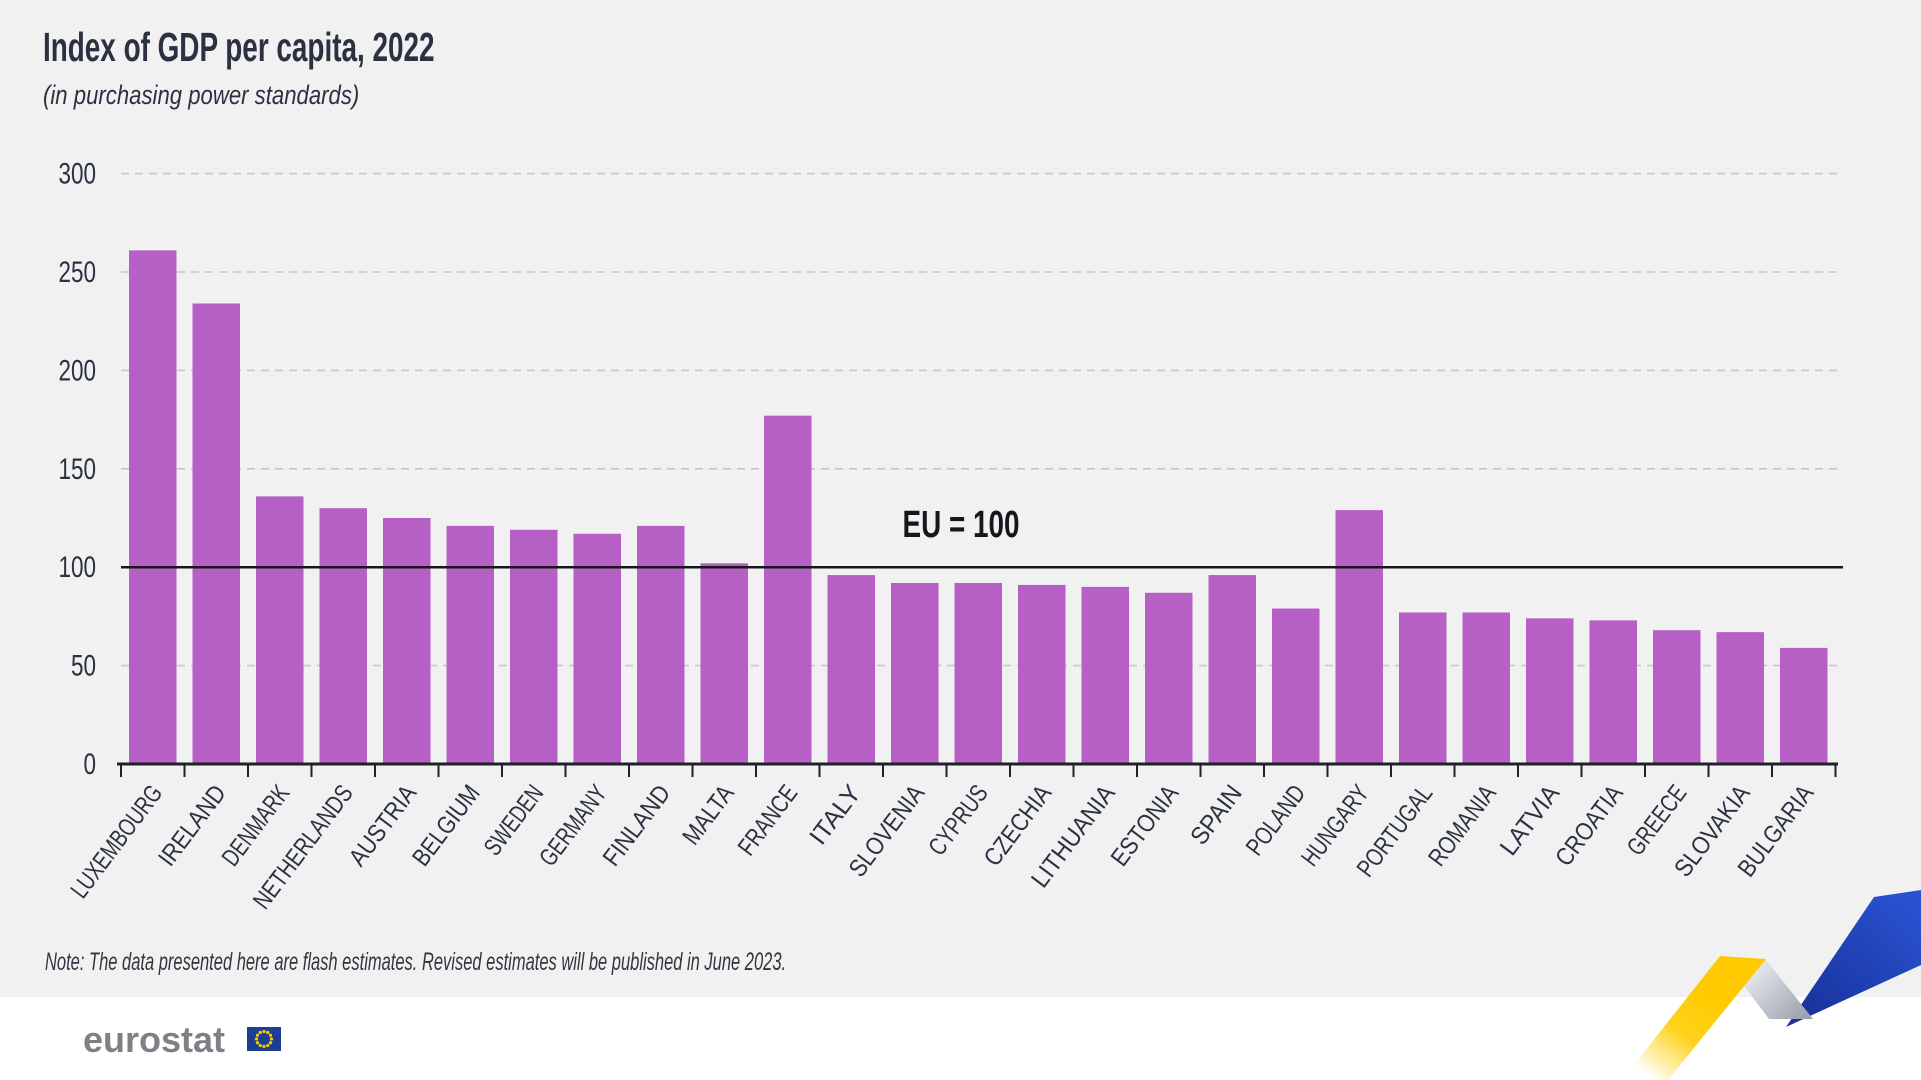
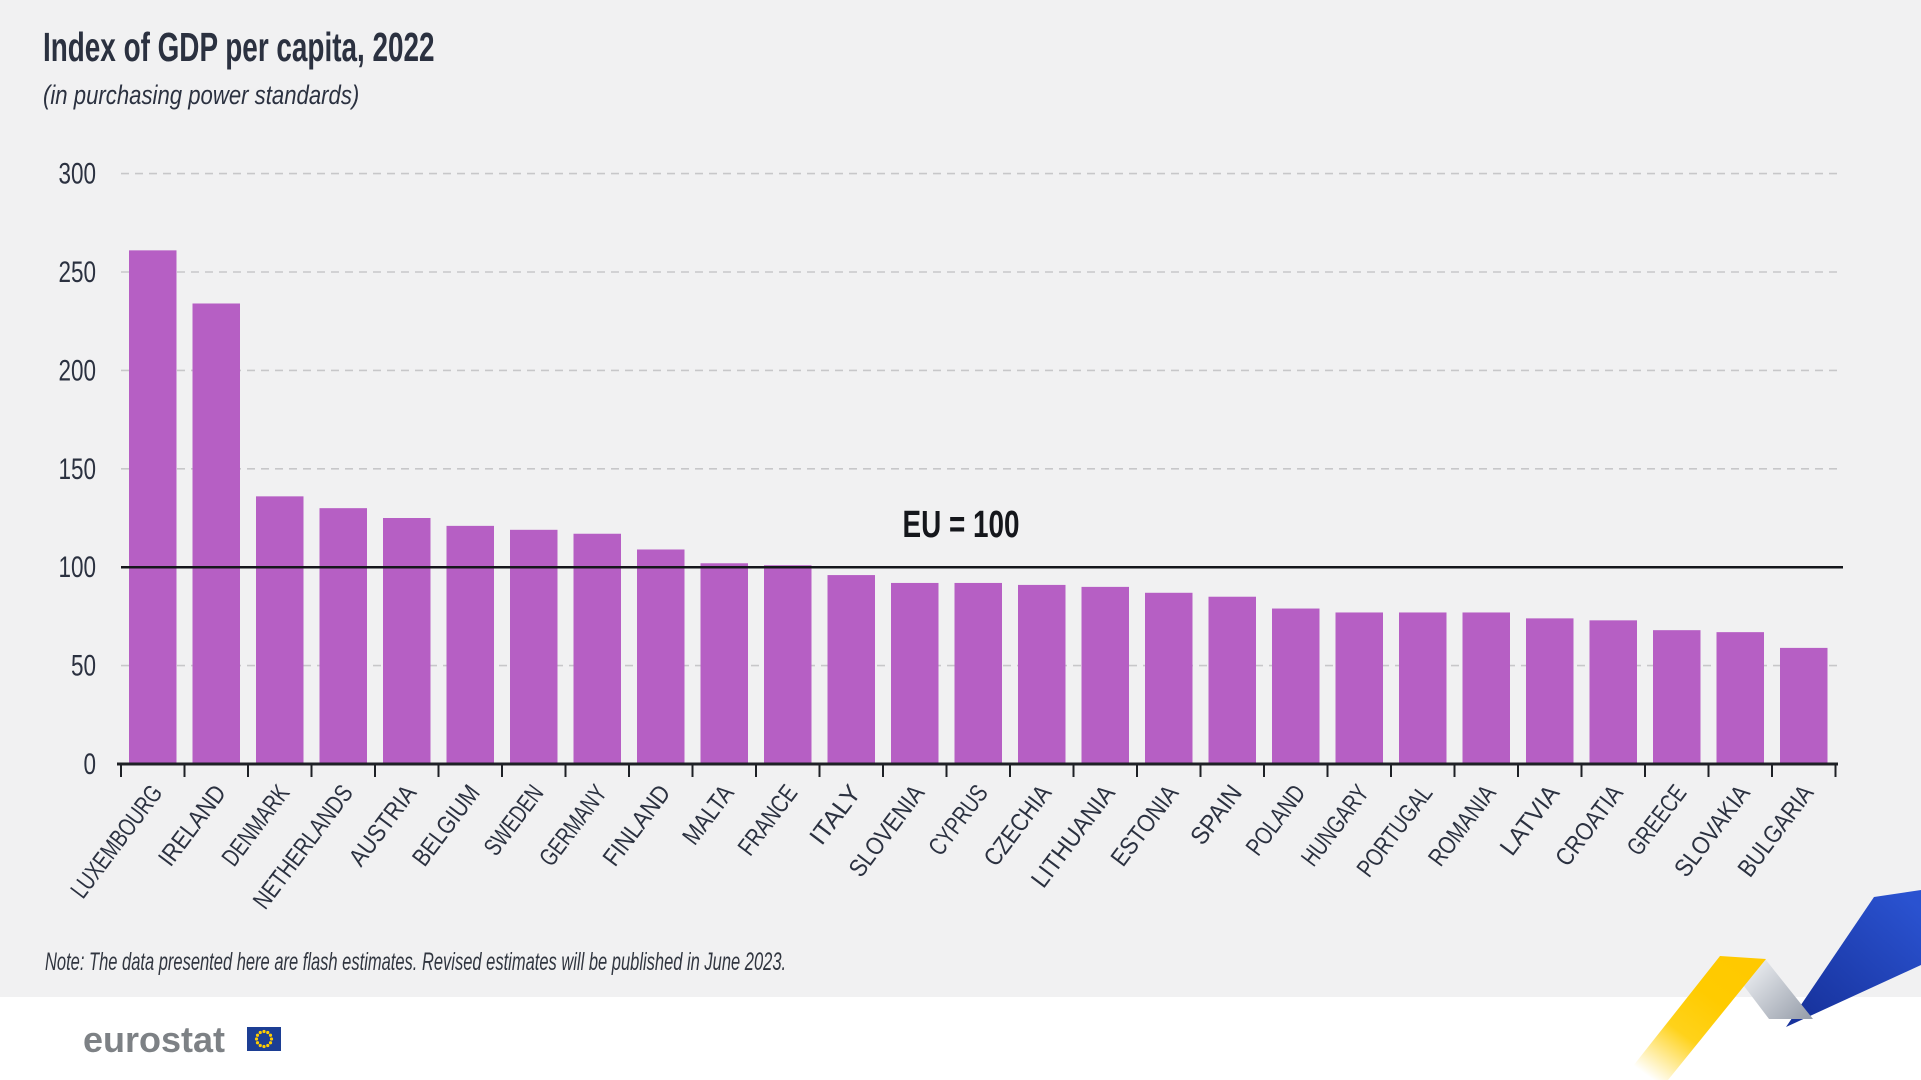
FINLAND: 121 -> 109
FRANCE: 177 -> 101
SPAIN: 96 -> 85
HUNGARY: 129 -> 77
